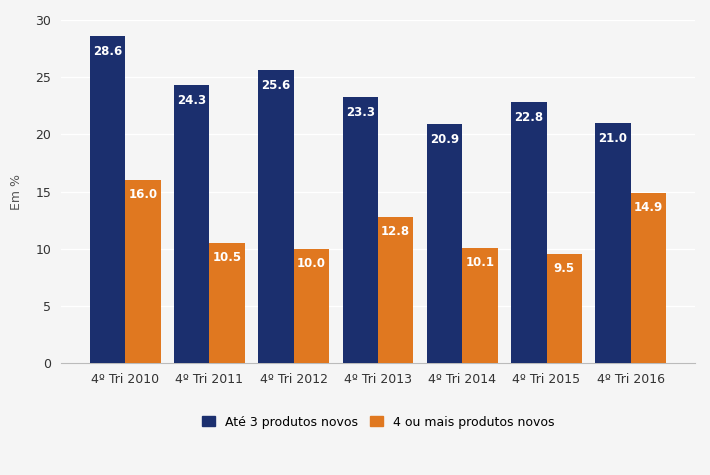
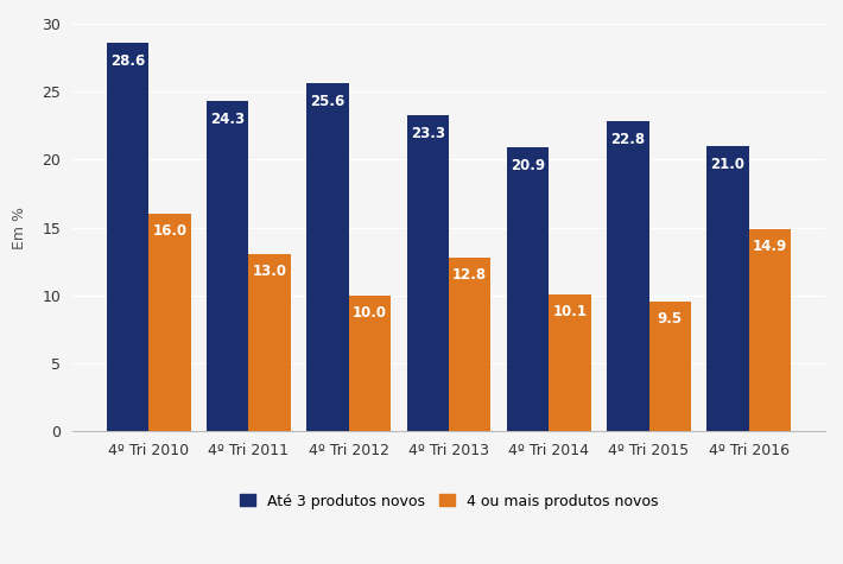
4 ou mais produtos novos/4º Tri 2011: 10.5 -> 13.0
